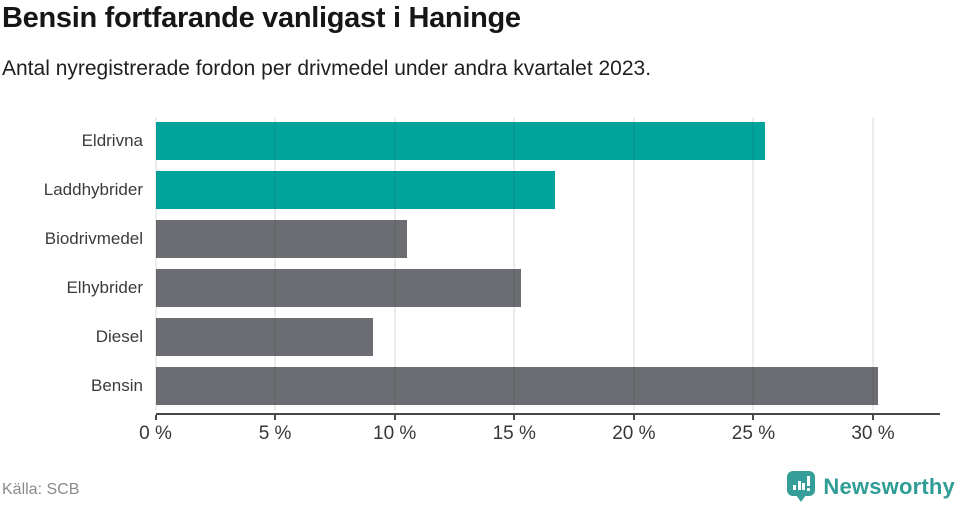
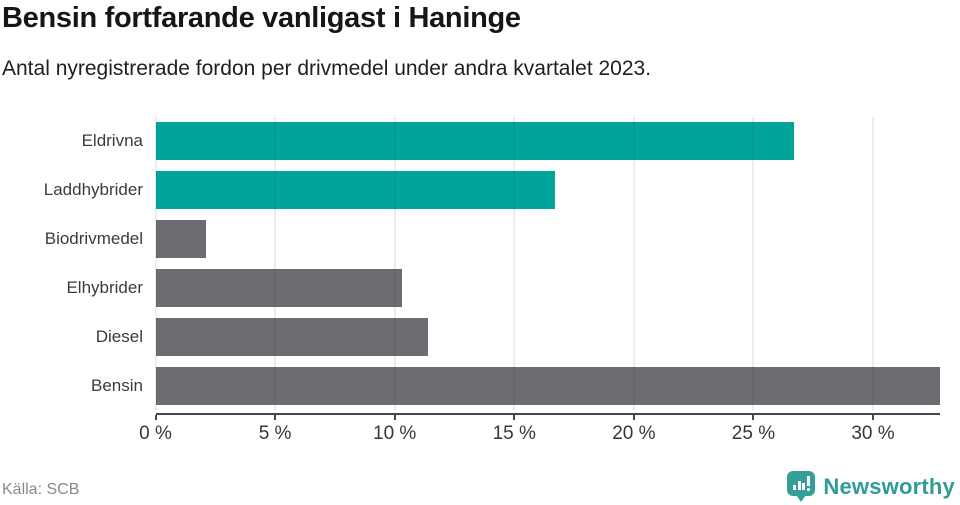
Eldrivna: 25.5% -> 26.7%
Biodrivmedel: 10.5% -> 2.1%
Elhybrider: 15.3% -> 10.3%
Diesel: 9.1% -> 11.4%
Bensin: 30.2% -> 32.8%
